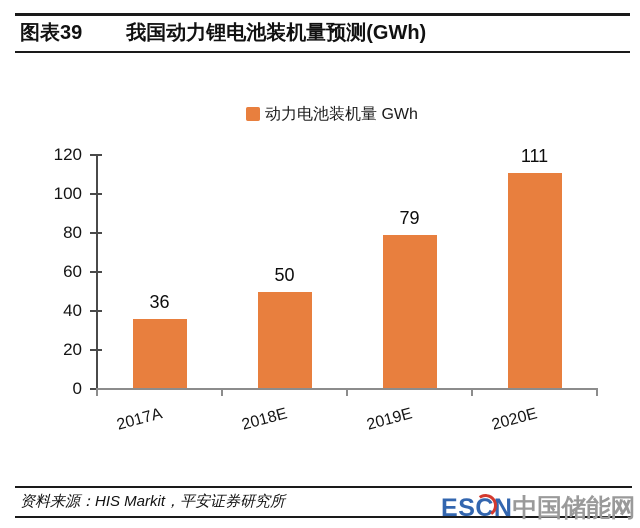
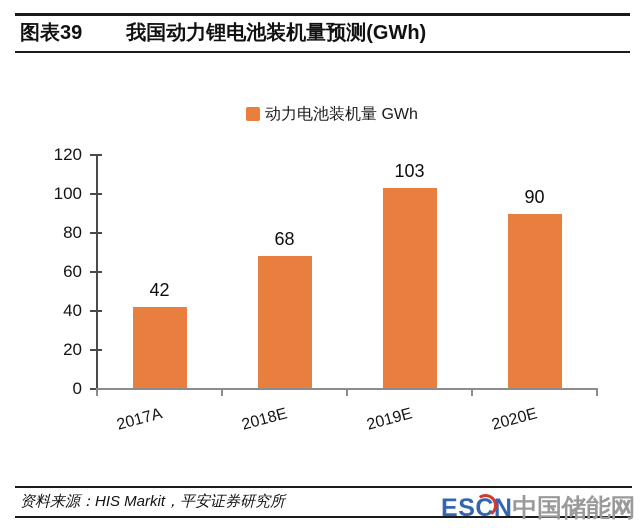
2017A: 36 -> 42
2018E: 50 -> 68
2019E: 79 -> 103
2020E: 111 -> 90
